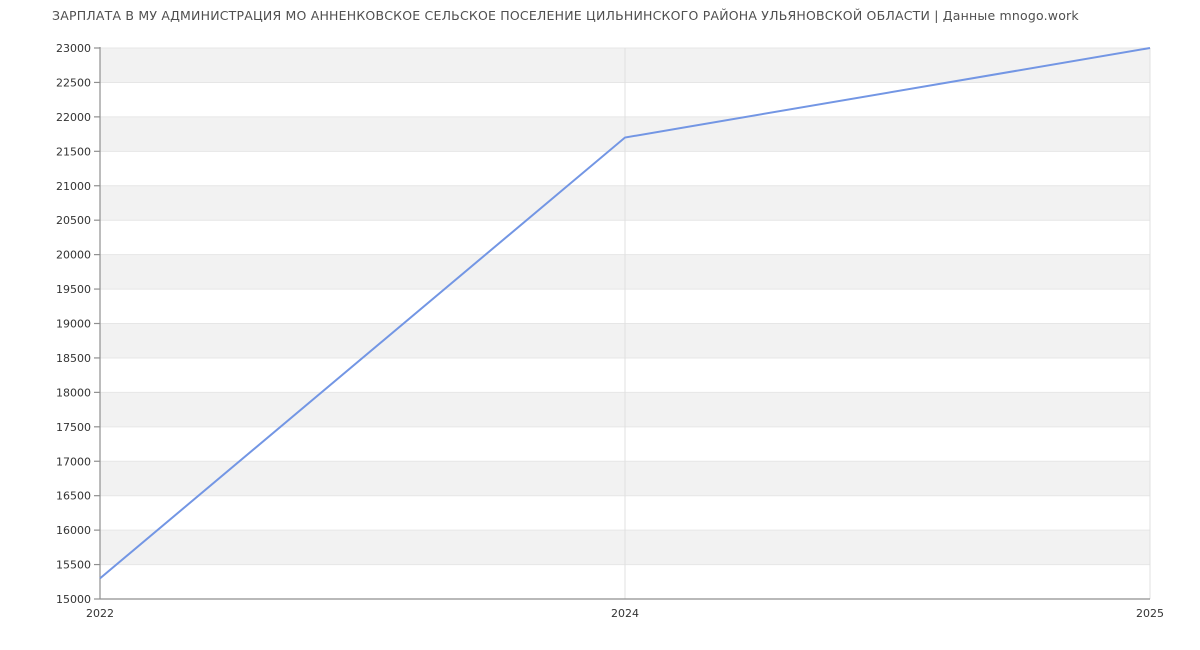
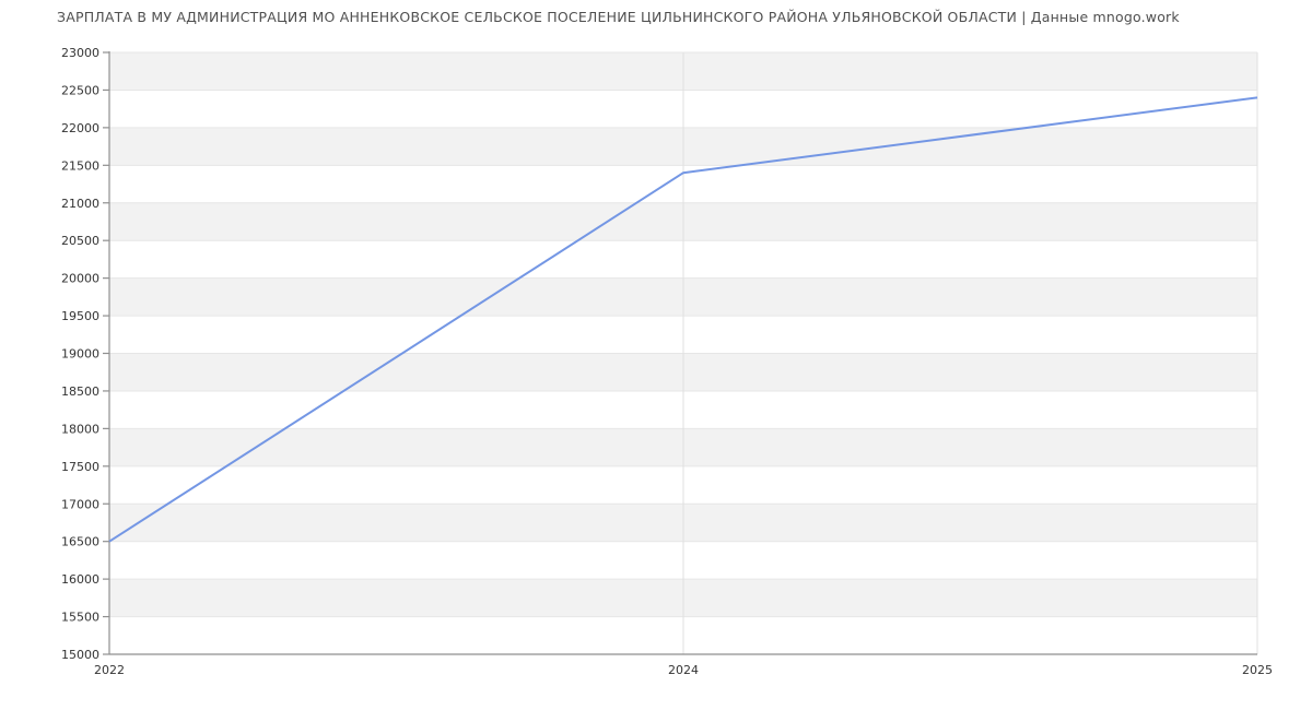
2022: 15300 -> 16500
2024: 21700 -> 21400
2025: 23000 -> 22400
